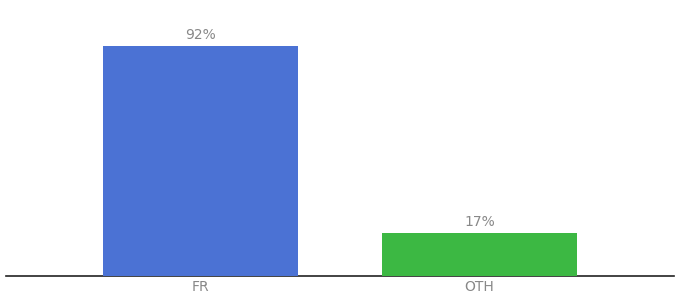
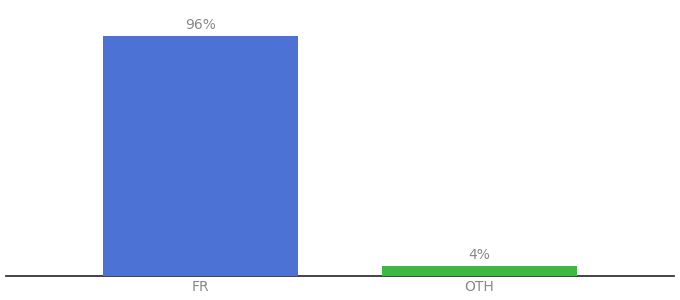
FR: 92% -> 96%
OTH: 17% -> 4%
